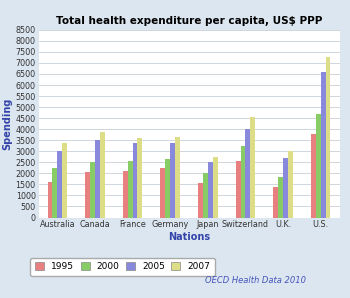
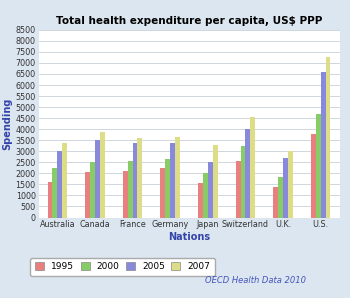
2007/Japan: 2720 -> 3300
